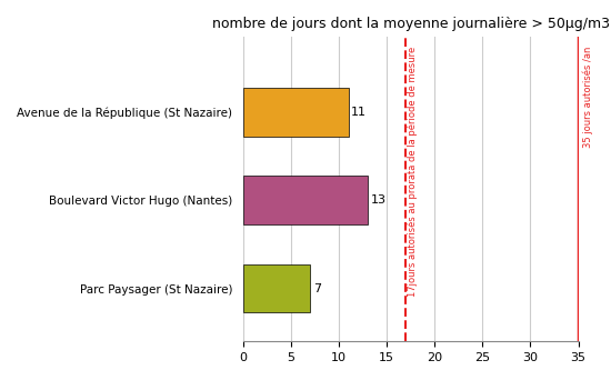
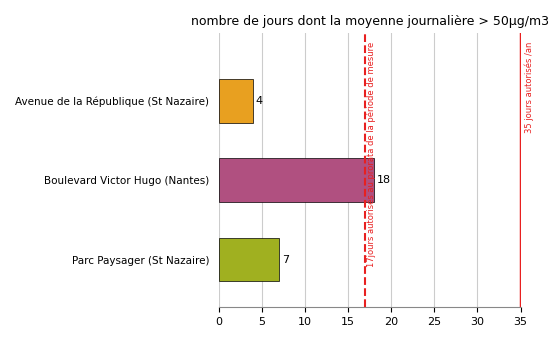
Avenue de la République (St Nazaire): 11 -> 4
Boulevard Victor Hugo (Nantes): 13 -> 18
